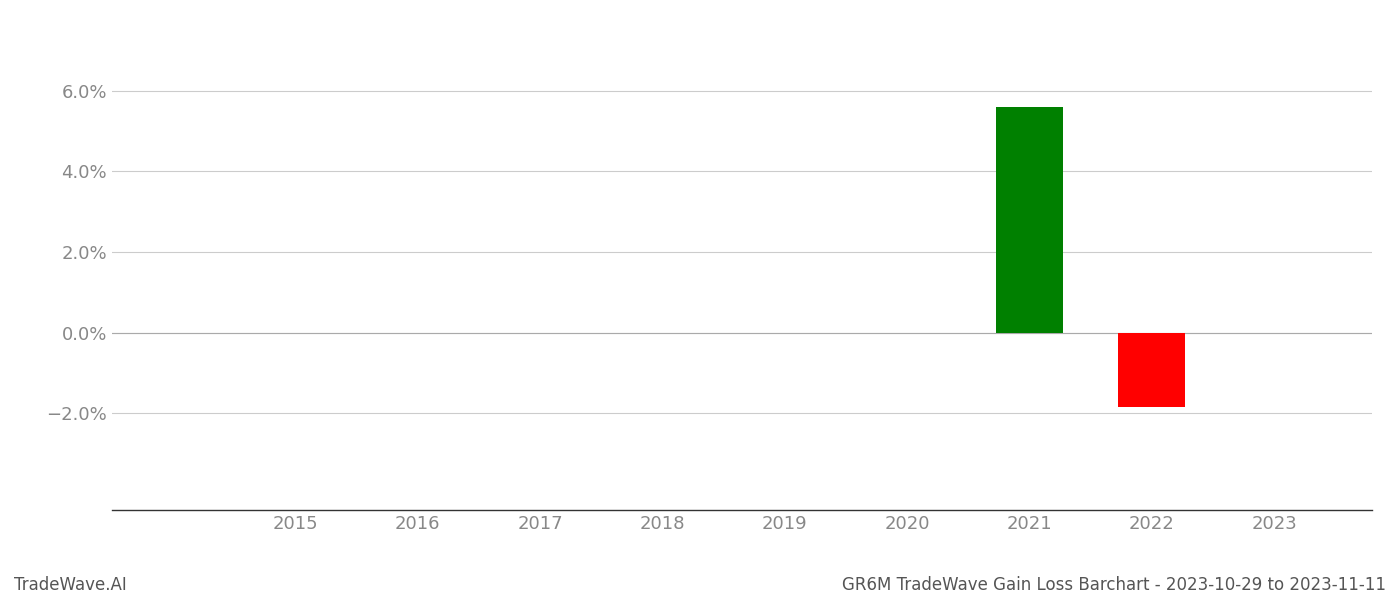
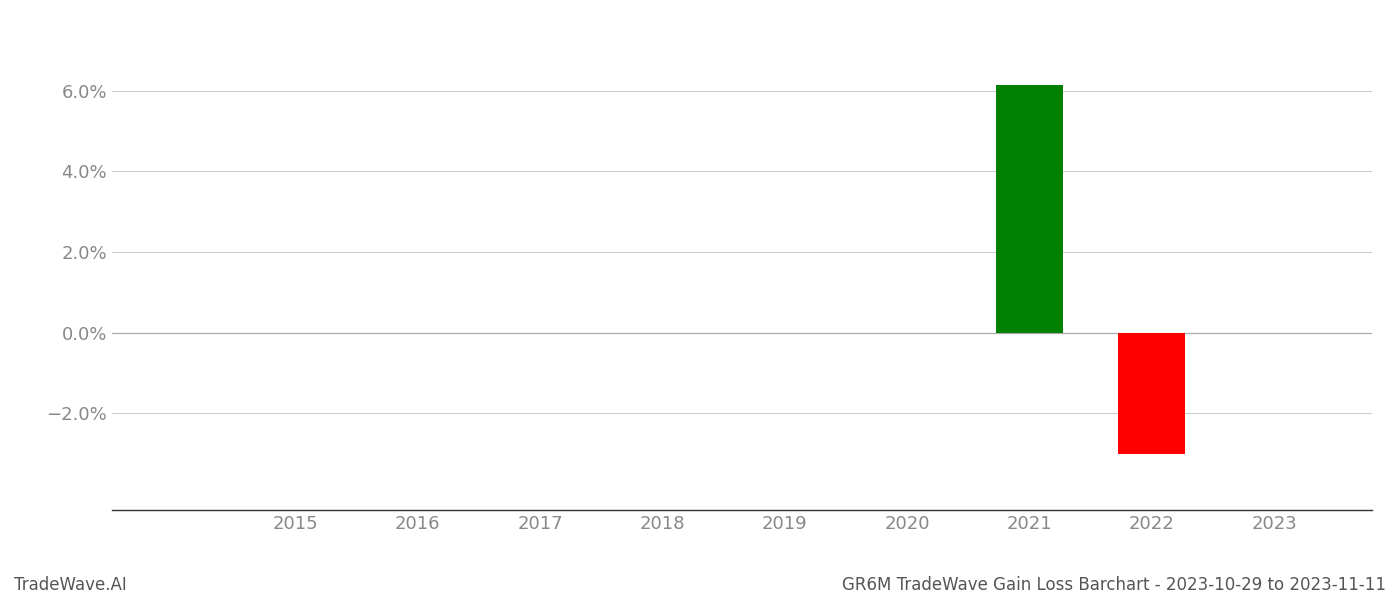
2021: 5.60% -> 6.14%
2022: -1.85% -> -3.00%
